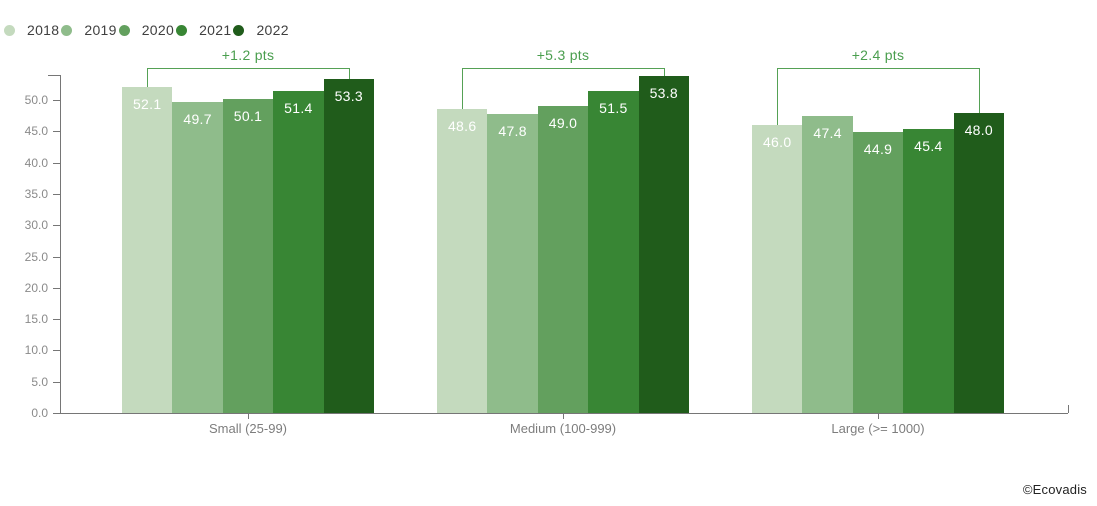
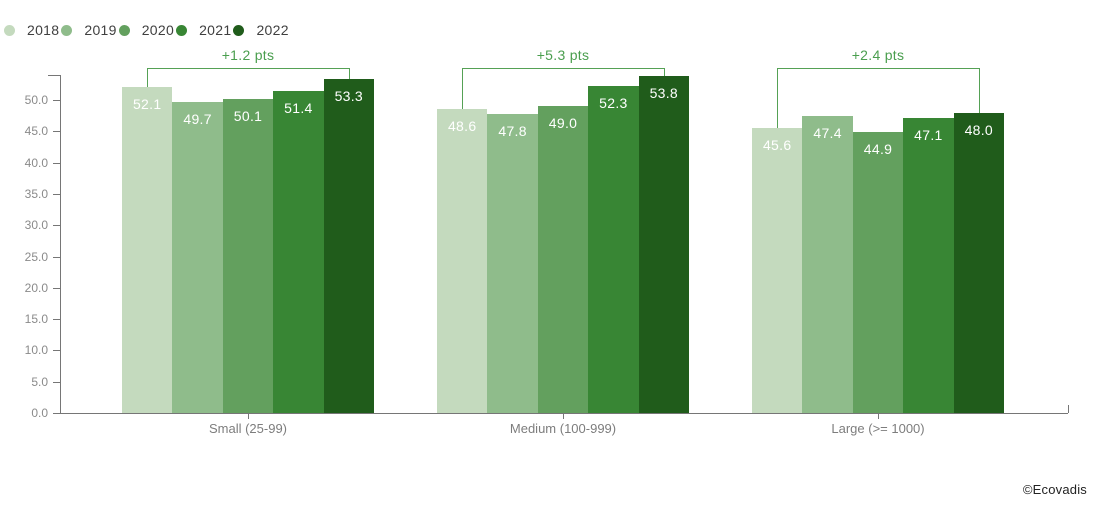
2021/Medium (100-999): 51.5 -> 52.3
2018/Large (>= 1000): 46.0 -> 45.6
2021/Large (>= 1000): 45.4 -> 47.1
